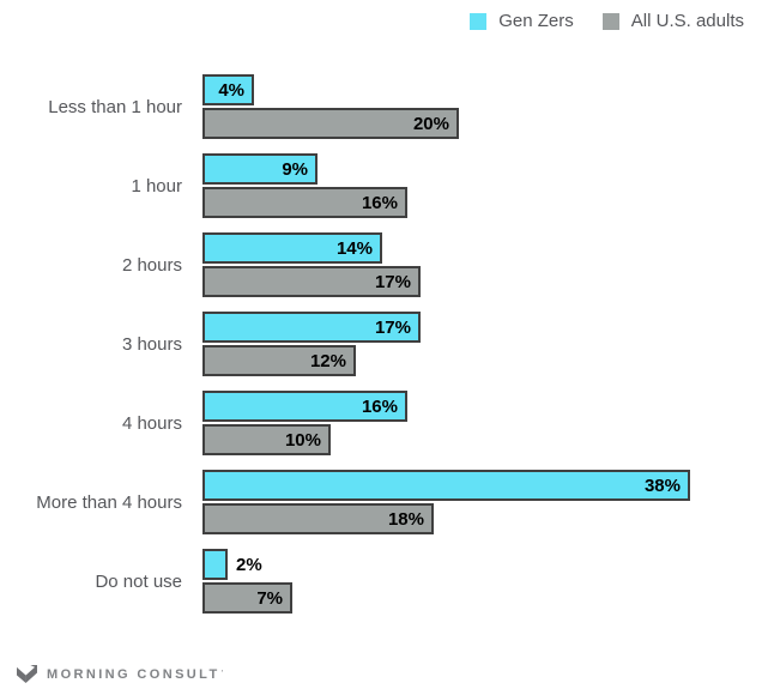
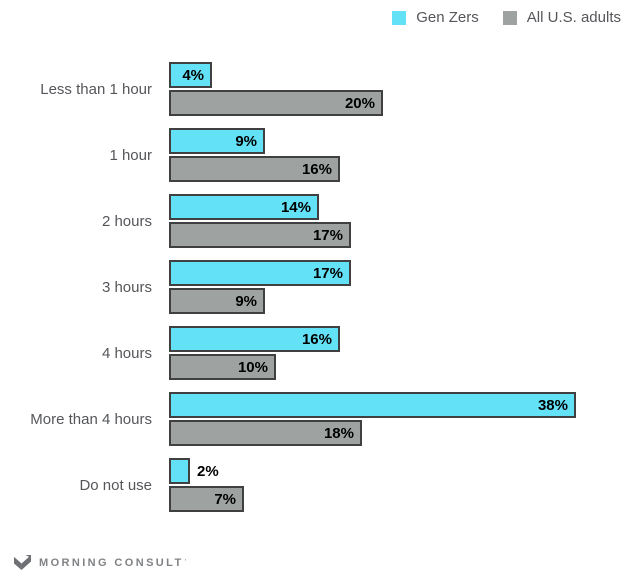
All U.S. adults/3 hours: 12% -> 9%
